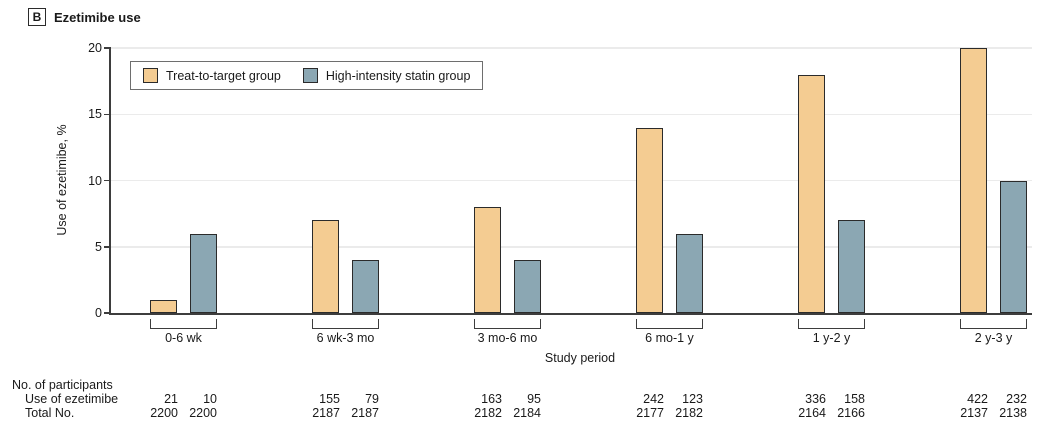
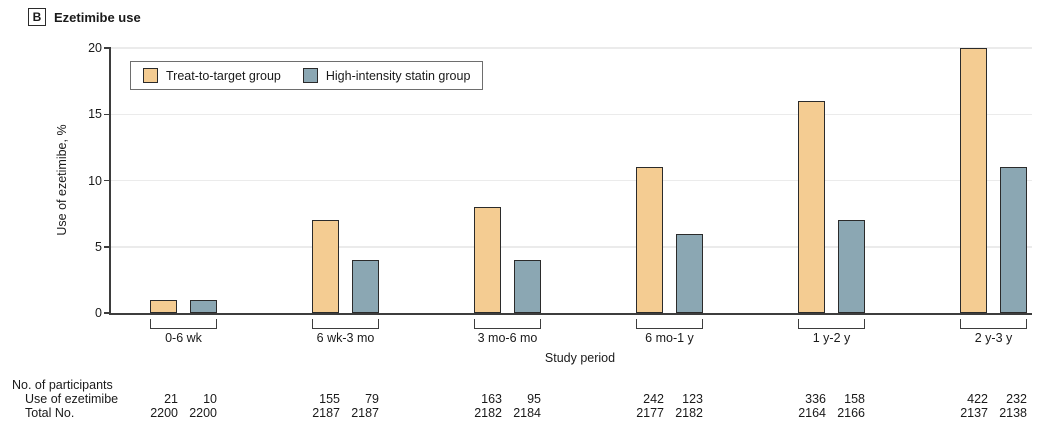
High-intensity statin group/0-6 wk: 6 -> 1
Treat-to-target group/6 mo-1 y: 14 -> 11
Treat-to-target group/1 y-2 y: 18 -> 16
High-intensity statin group/2 y-3 y: 10 -> 11
